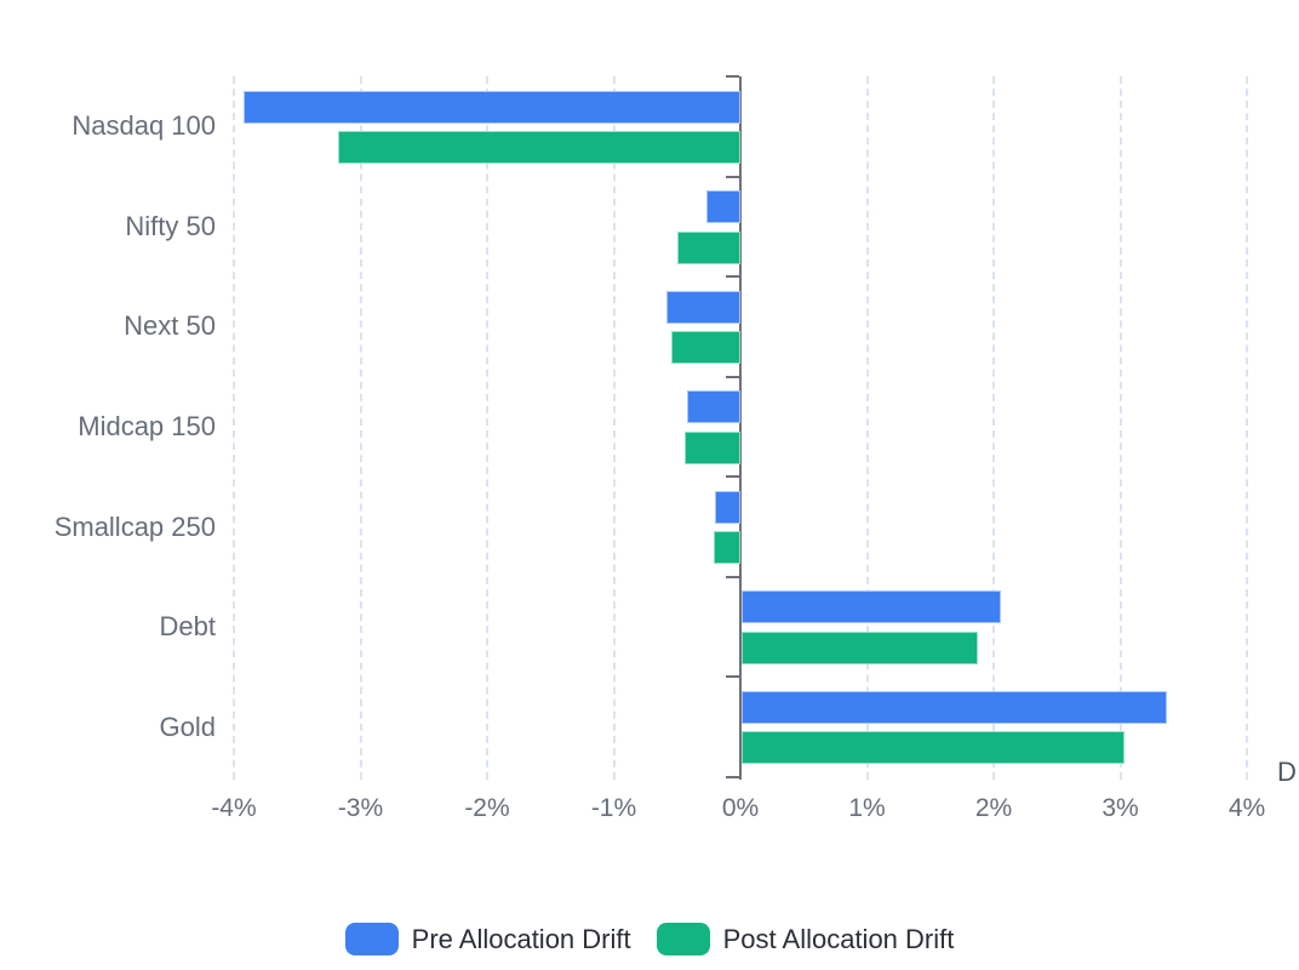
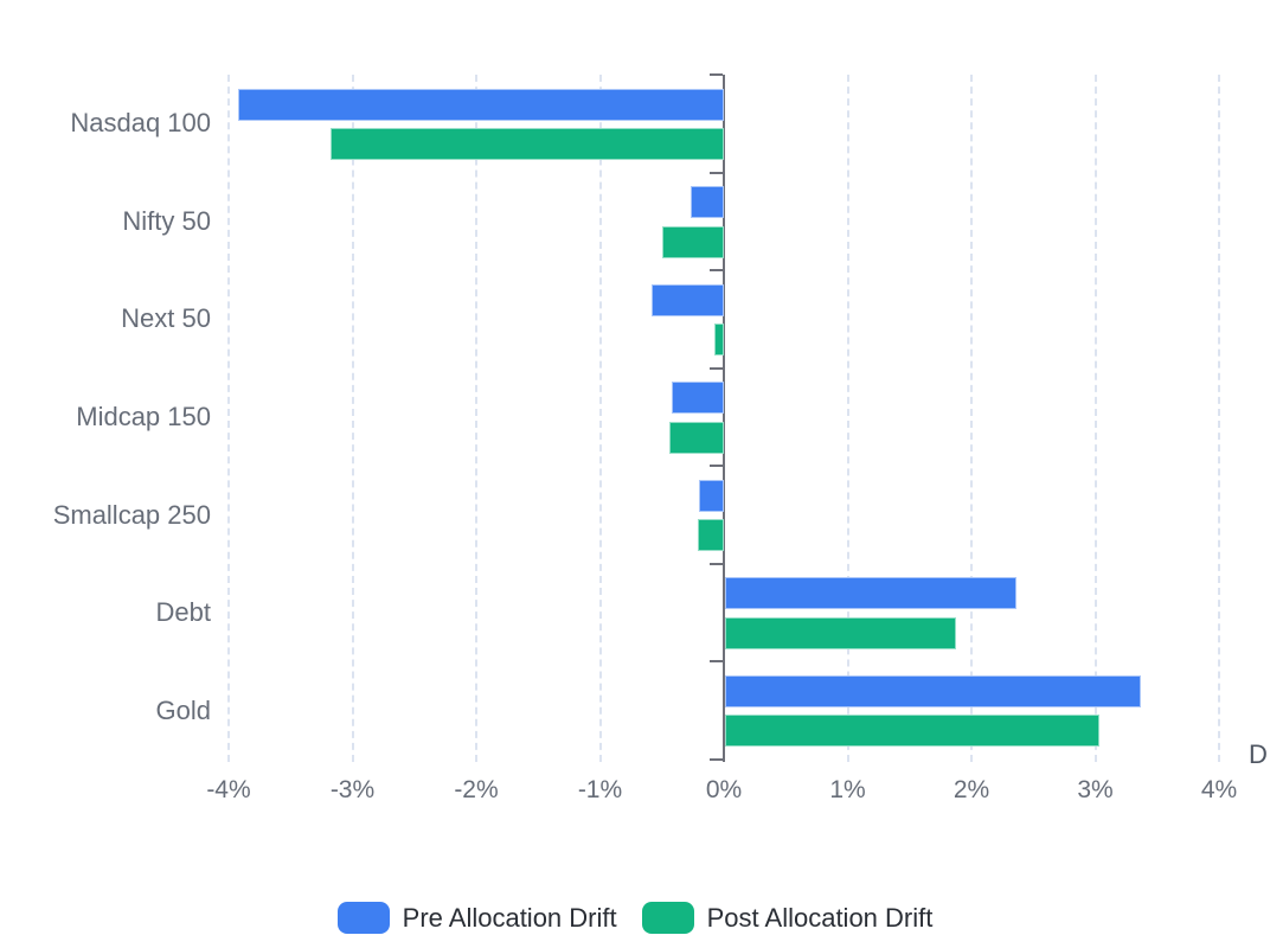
Post Allocation Drift/Next 50: -0.55% -> -0.08%
Pre Allocation Drift/Debt: 2.05% -> 2.35%
